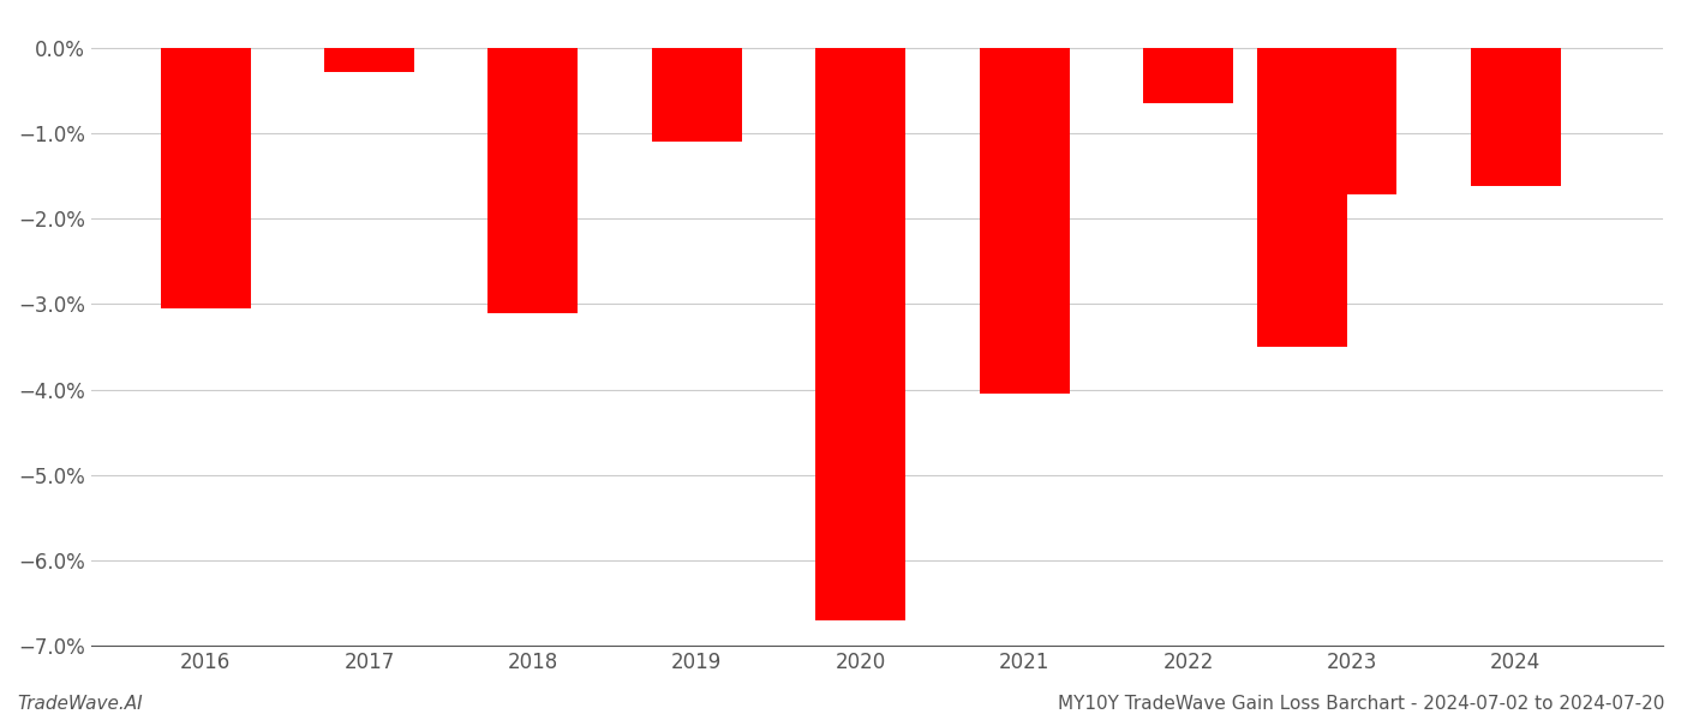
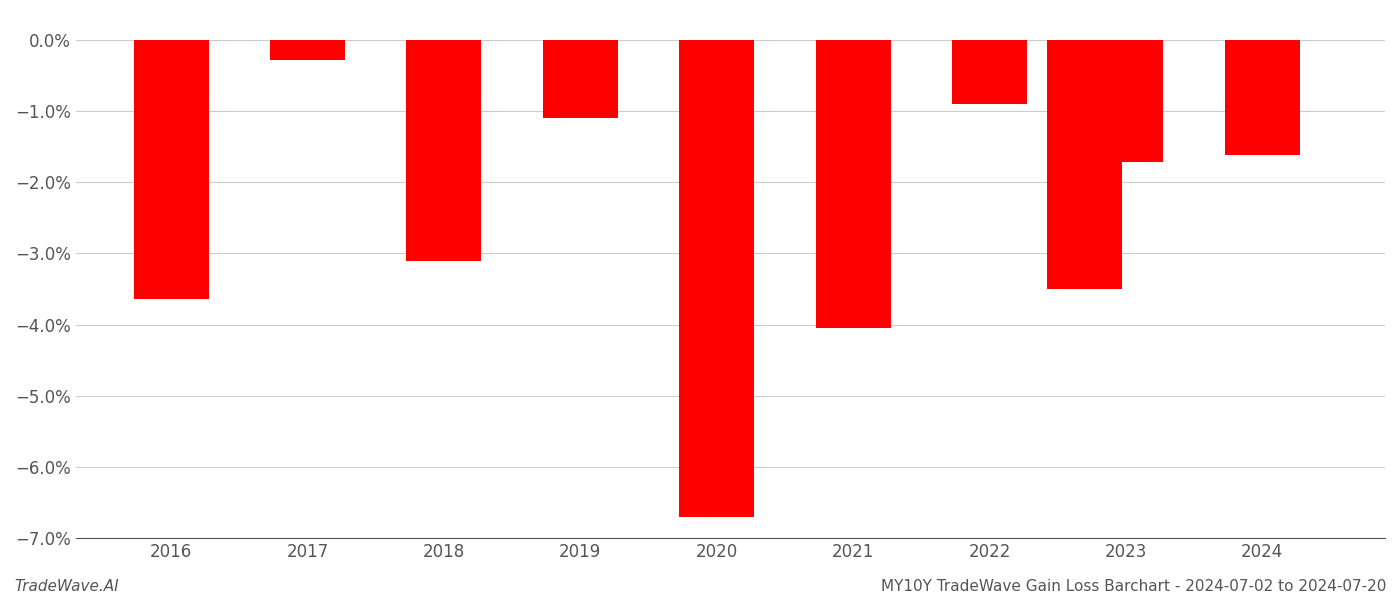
2016: -3.05% -> -3.64%
2022: -0.65% -> -0.90%
